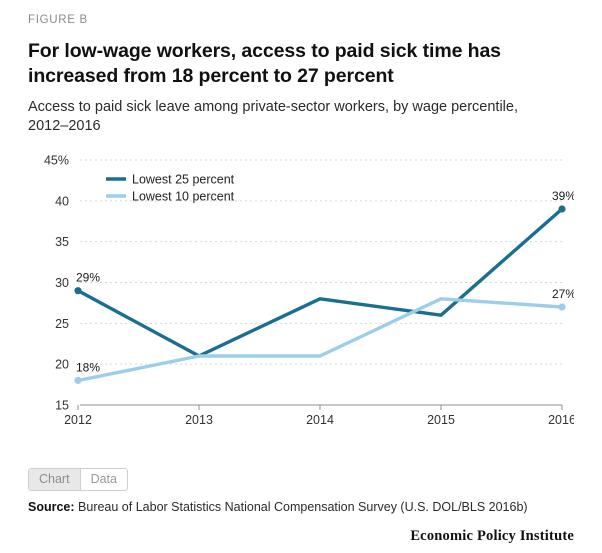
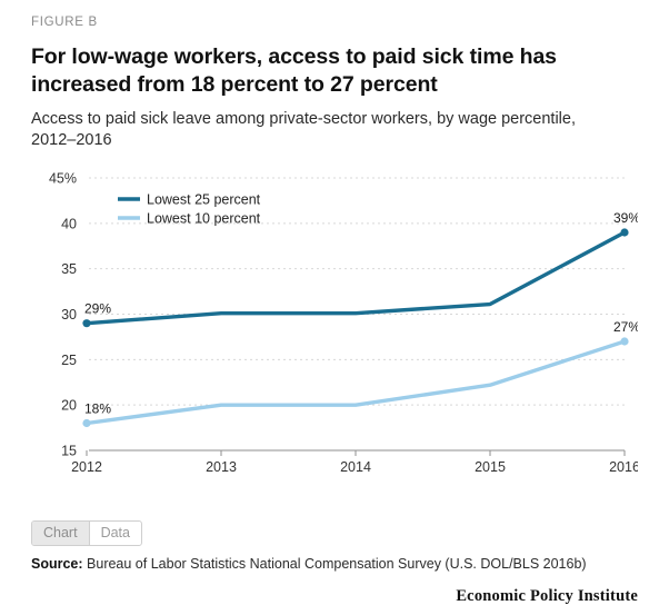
Lowest 25 percent/2013: 21% -> 30%
Lowest 10 percent/2013: 21% -> 20%
Lowest 25 percent/2014: 28% -> 30%
Lowest 10 percent/2014: 21% -> 20%
Lowest 25 percent/2015: 26% -> 31%
Lowest 10 percent/2015: 28% -> 22%
